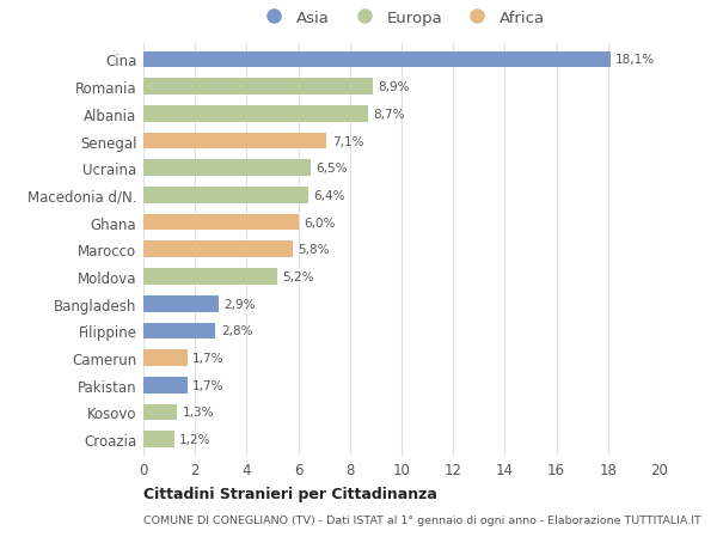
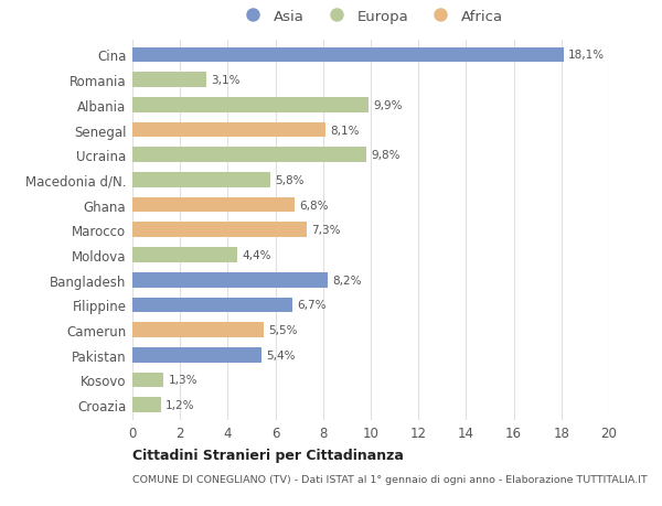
Romania: 8,9% -> 3,1%
Albania: 8,7% -> 9,9%
Senegal: 7,1% -> 8,1%
Ucraina: 6,5% -> 9,8%
Macedonia d/N.: 6,4% -> 5,8%
Ghana: 6,0% -> 6,8%
Marocco: 5,8% -> 7,3%
Moldova: 5,2% -> 4,4%
Bangladesh: 2,9% -> 8,2%
Filippine: 2,8% -> 6,7%
Camerun: 1,7% -> 5,5%
Pakistan: 1,7% -> 5,4%
